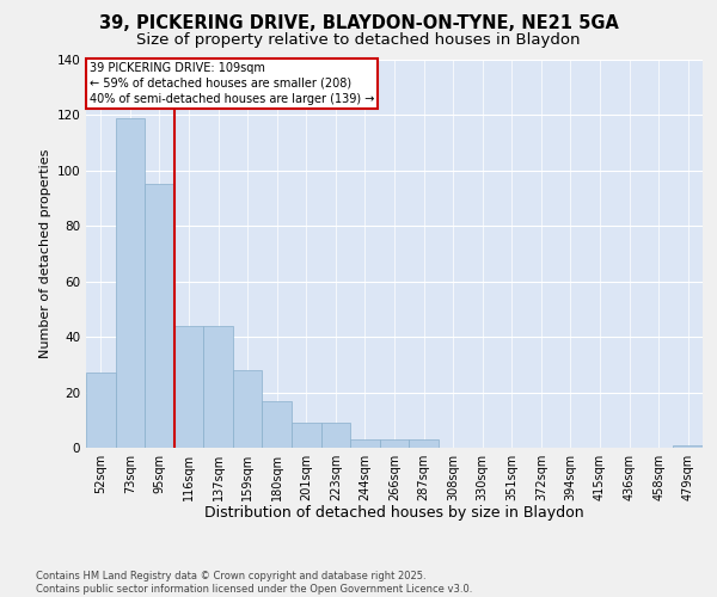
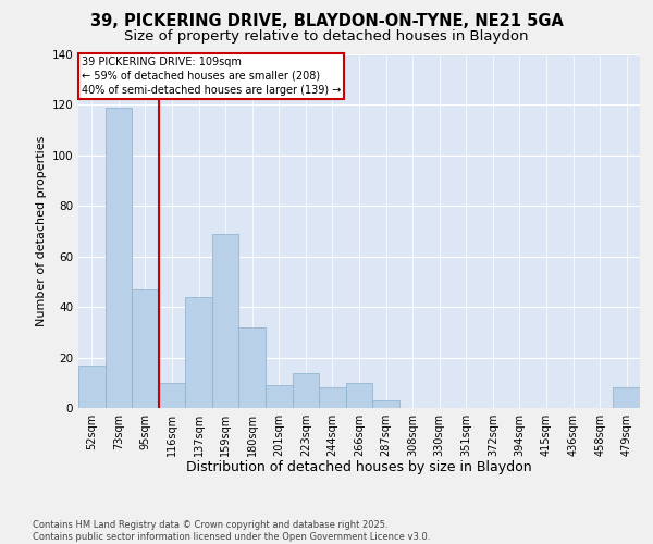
52sqm: 27 -> 17
95sqm: 95 -> 47
116sqm: 44 -> 10
159sqm: 28 -> 69
180sqm: 17 -> 32
223sqm: 9 -> 14
244sqm: 3 -> 8
266sqm: 3 -> 10
479sqm: 1 -> 8
